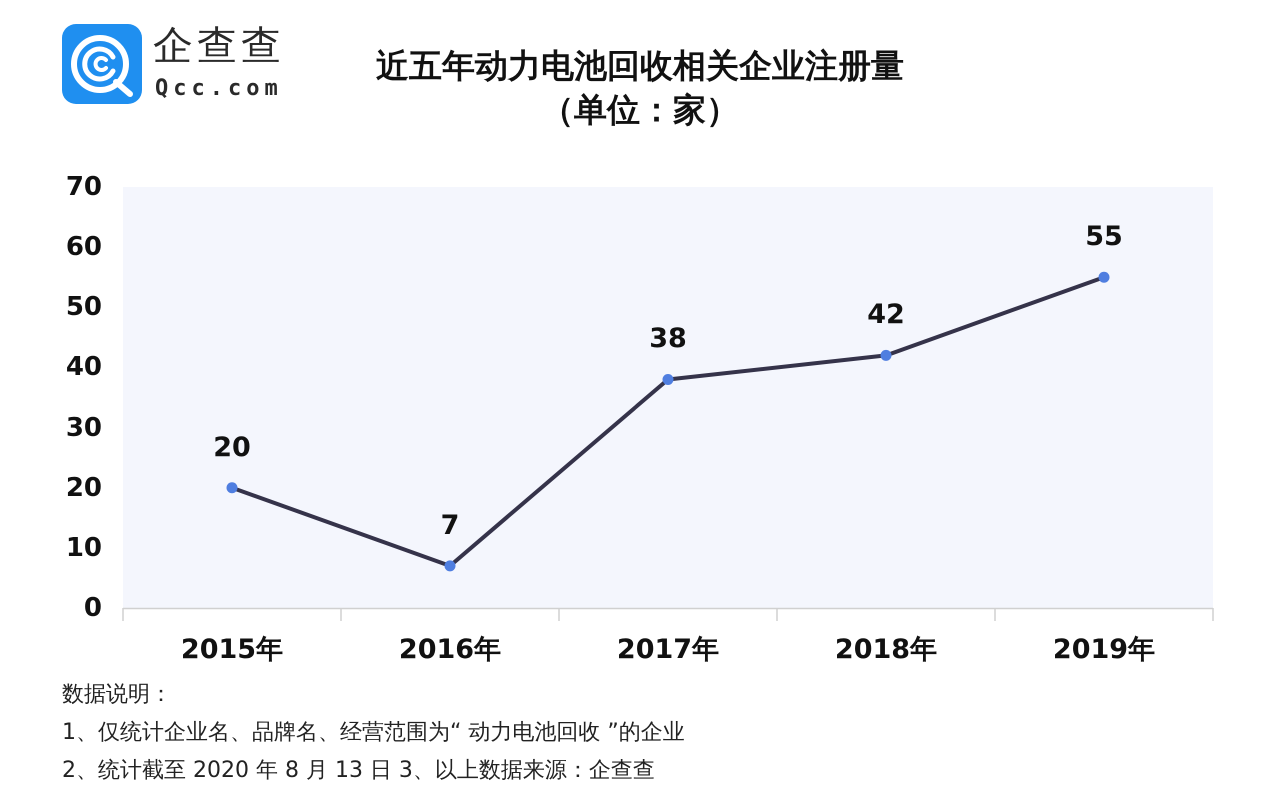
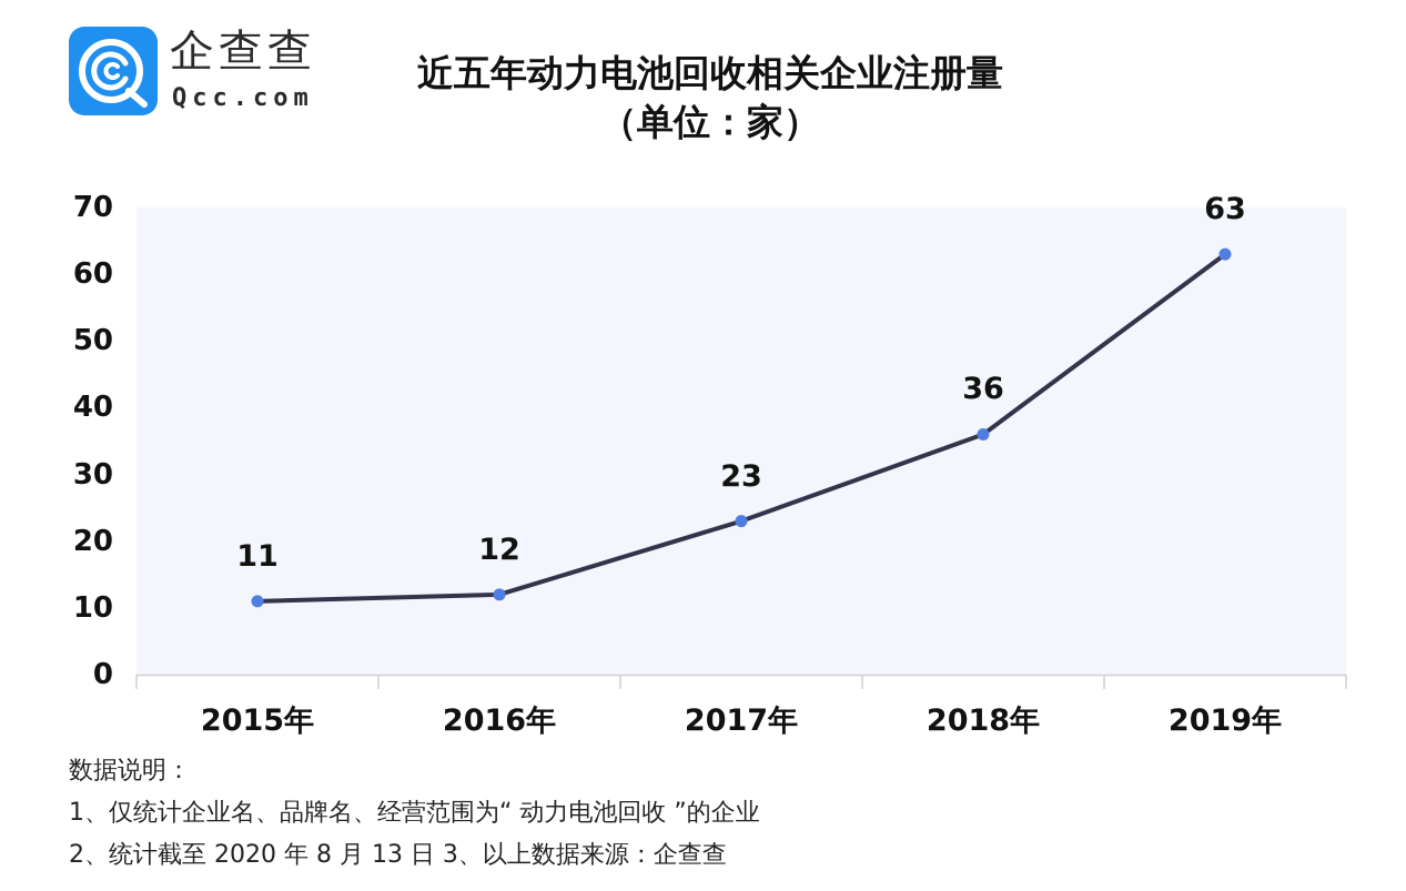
2015年: 20 -> 11
2016年: 7 -> 12
2017年: 38 -> 23
2018年: 42 -> 36
2019年: 55 -> 63
